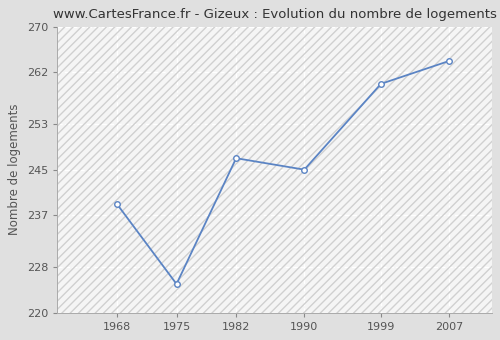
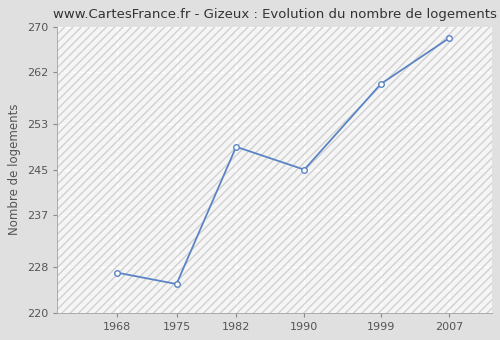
1968: 239 -> 227
1982: 247 -> 249
2007: 264 -> 268
